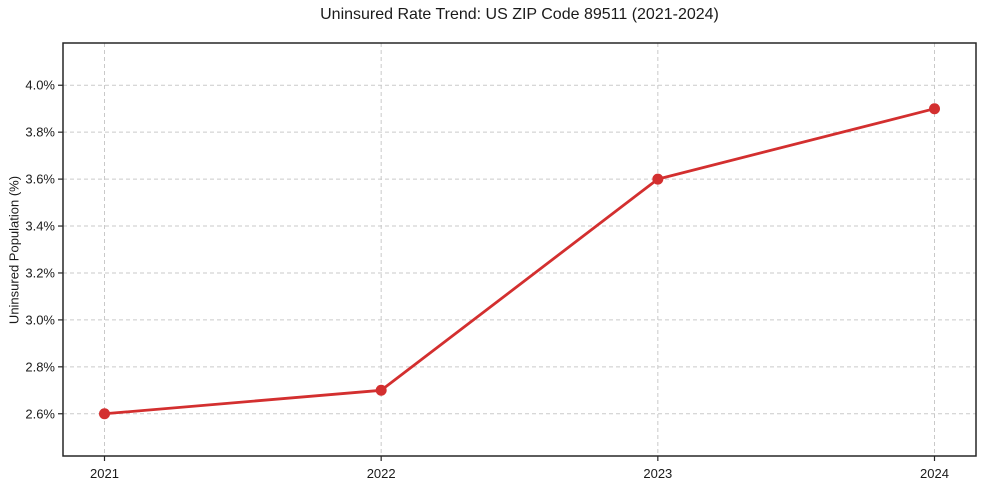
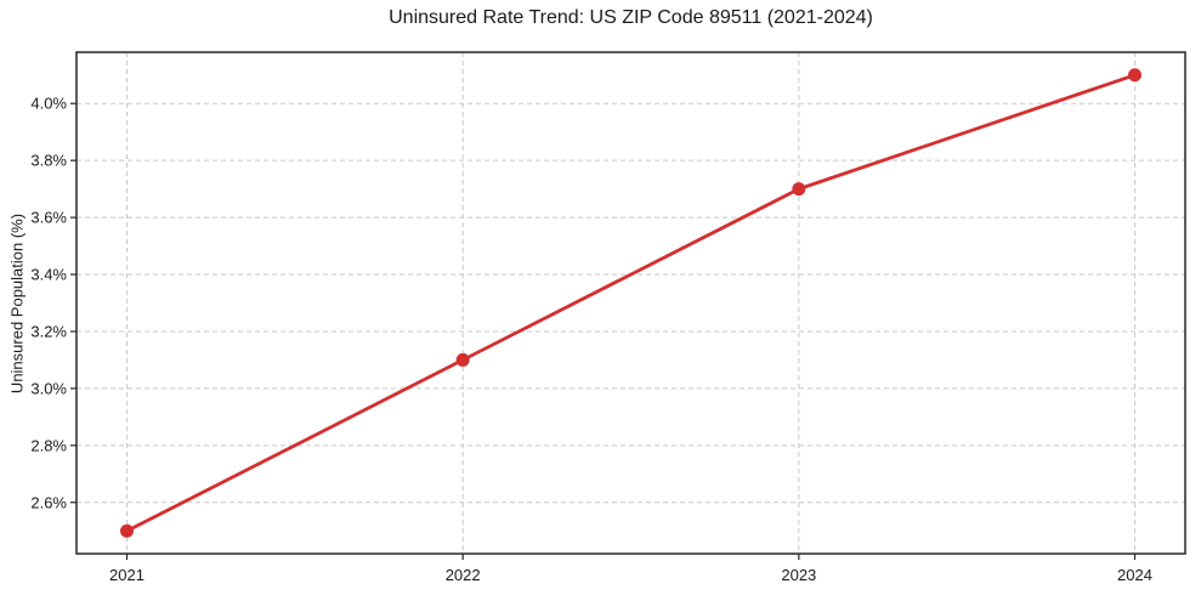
2021: 2.6% -> 2.5%
2022: 2.7% -> 3.1%
2023: 3.6% -> 3.7%
2024: 3.9% -> 4.1%
